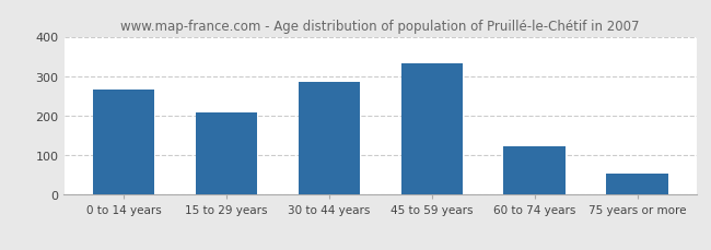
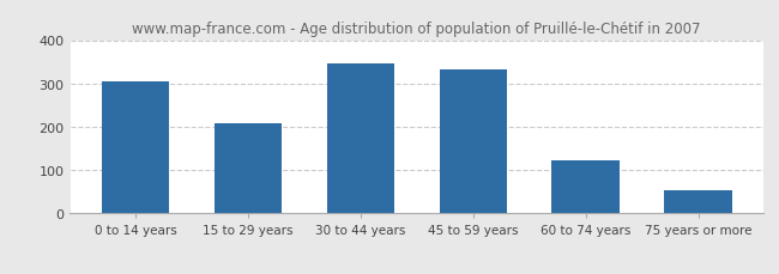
0 to 14 years: 267 -> 305
30 to 44 years: 285 -> 345
